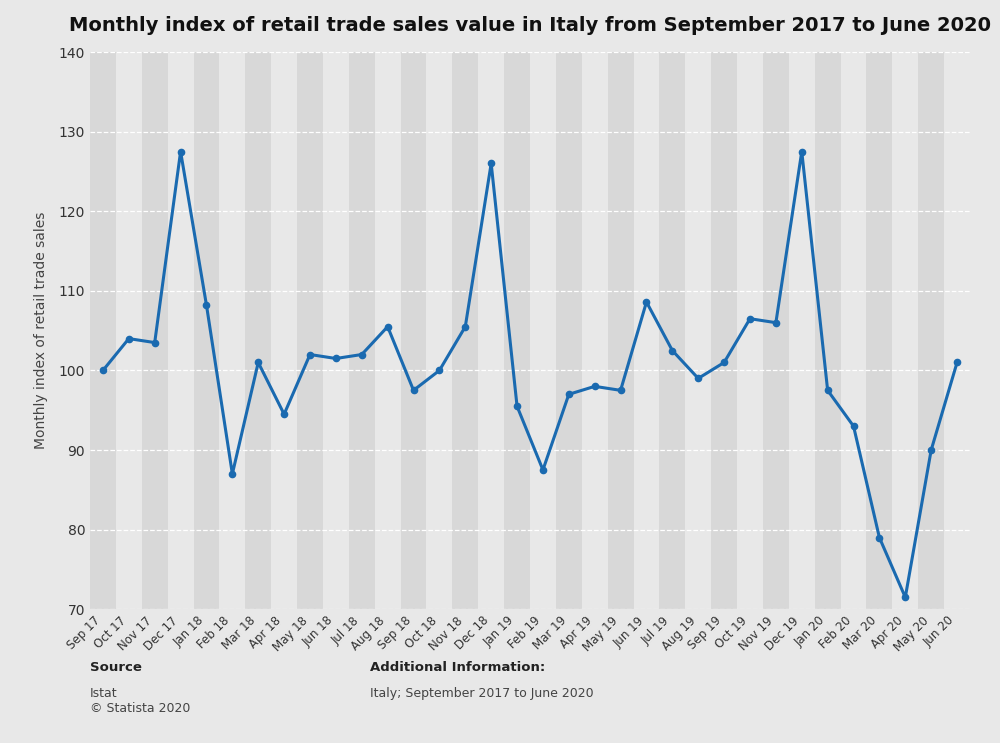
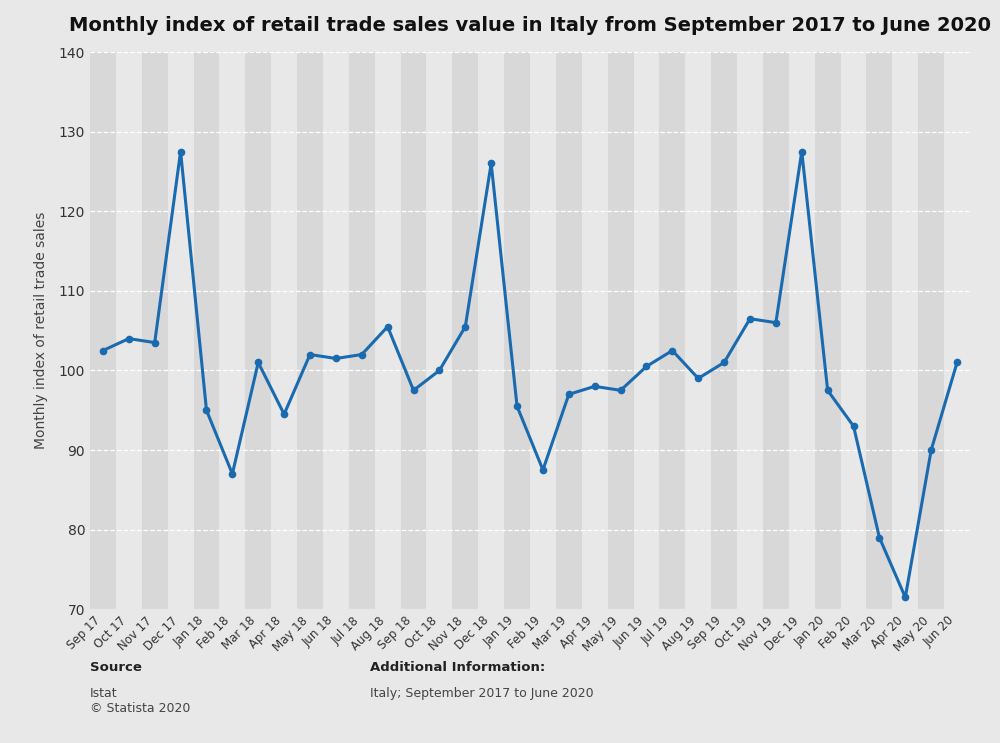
Sep 17: 100.0 -> 102.5
Jan 18: 108.2 -> 95.0
Jun 19: 108.6 -> 100.5
